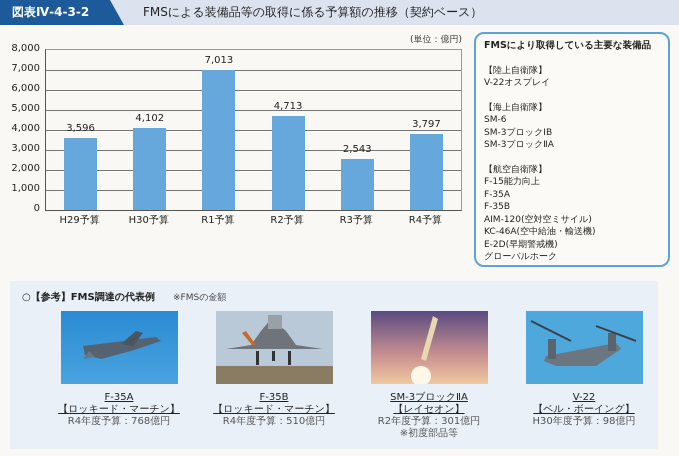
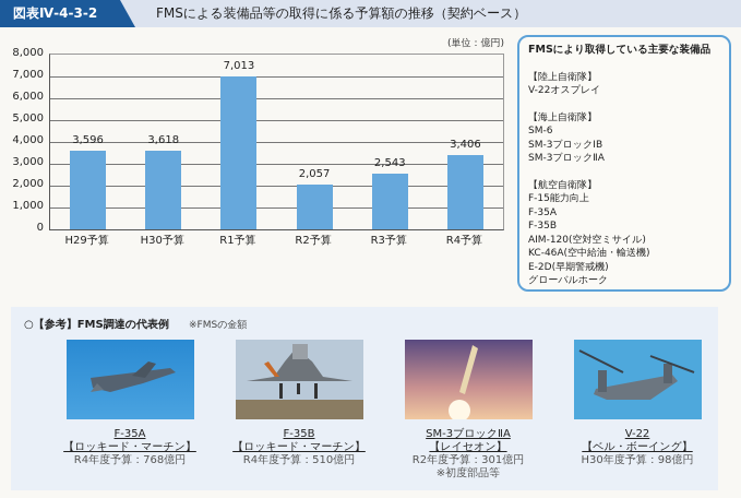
H30予算: 4,102 -> 3,618
R2予算: 4,713 -> 2,057
R4予算: 3,797 -> 3,406
